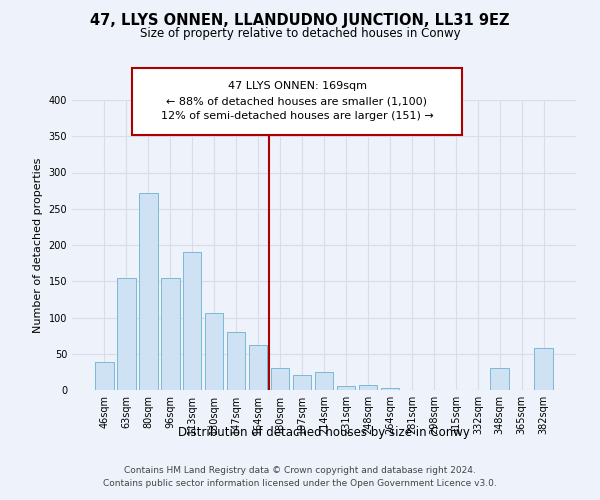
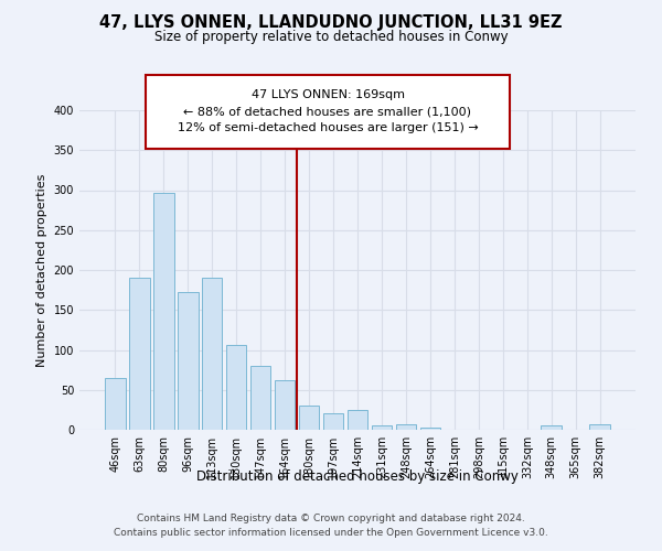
46sqm: 38 -> 65
63sqm: 154 -> 190
80sqm: 272 -> 297
96sqm: 154 -> 172
348sqm: 30 -> 6
382sqm: 58 -> 7
